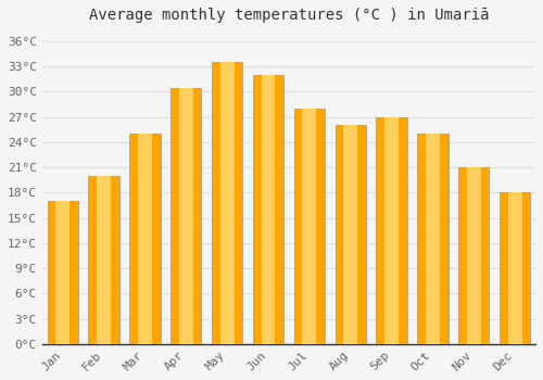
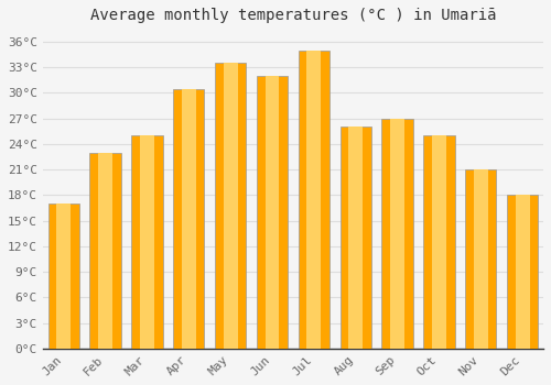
Feb: 20.0°C -> 23.0°C
Jul: 28.0°C -> 35.0°C
